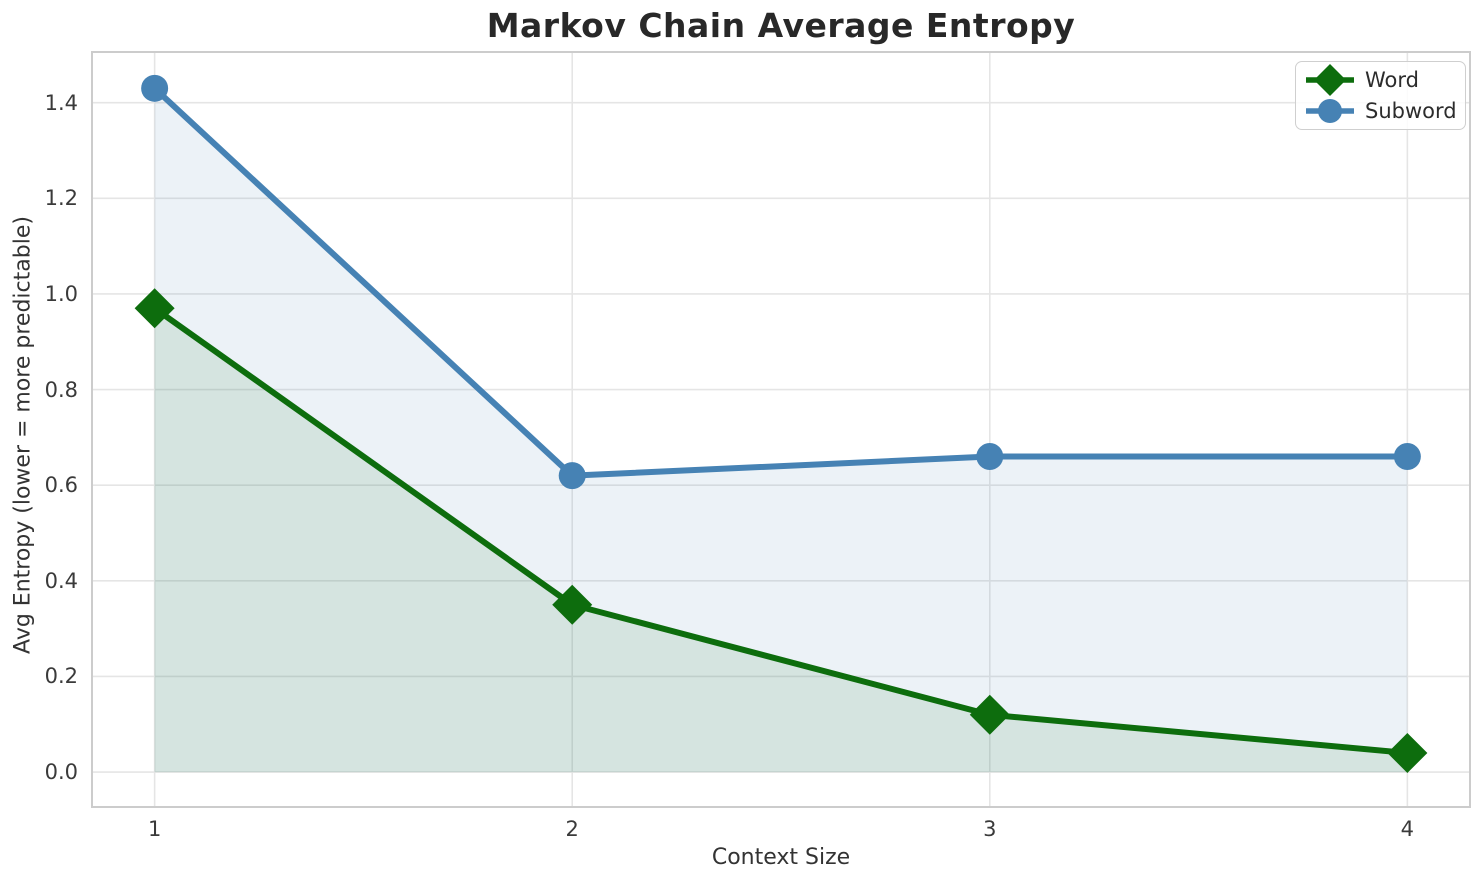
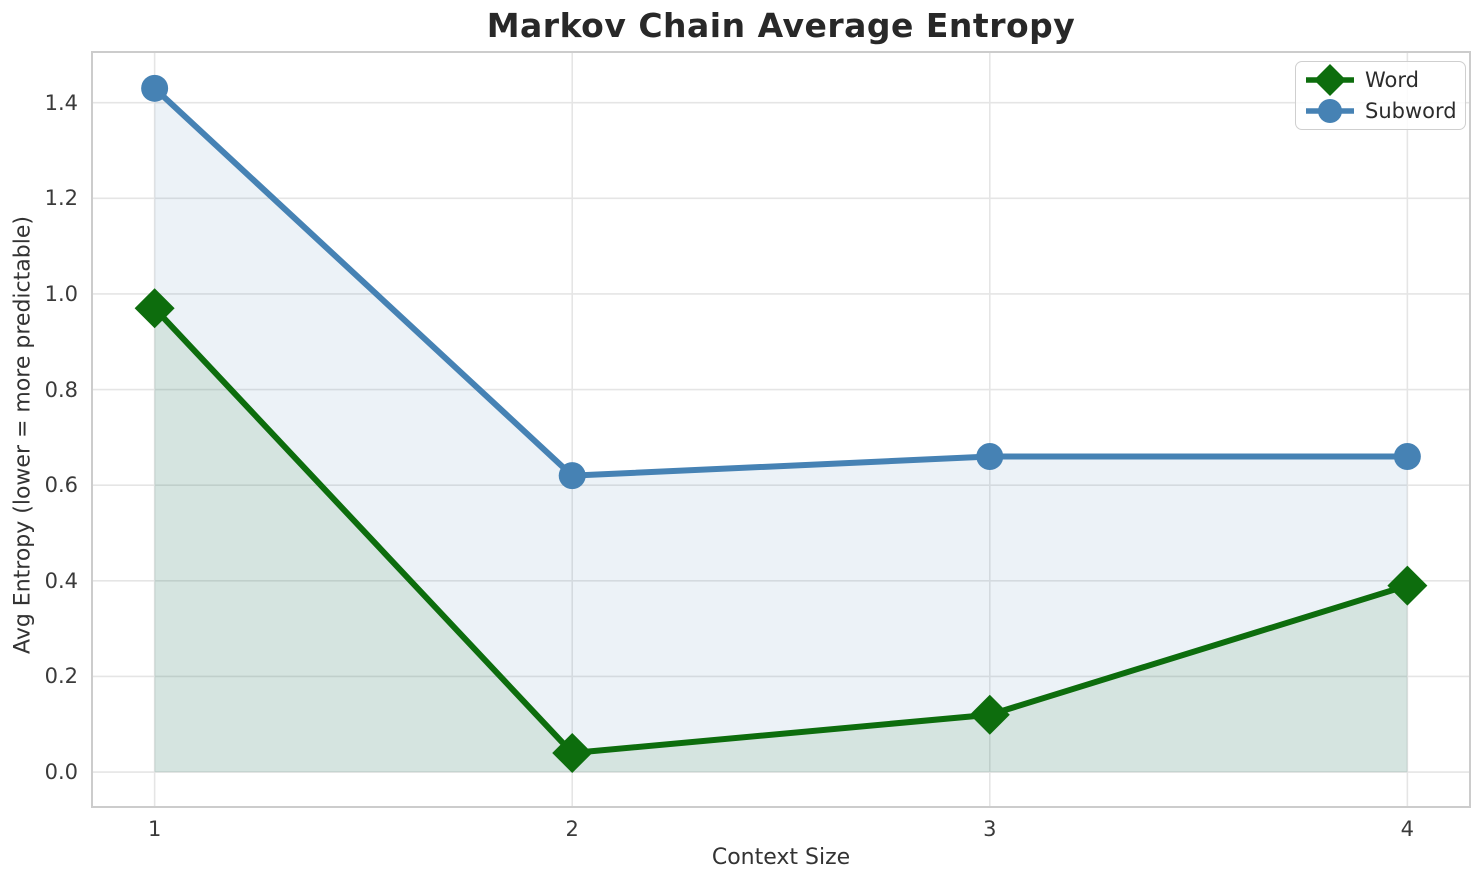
Word/2: 0.35 -> 0.04
Word/4: 0.04 -> 0.39
